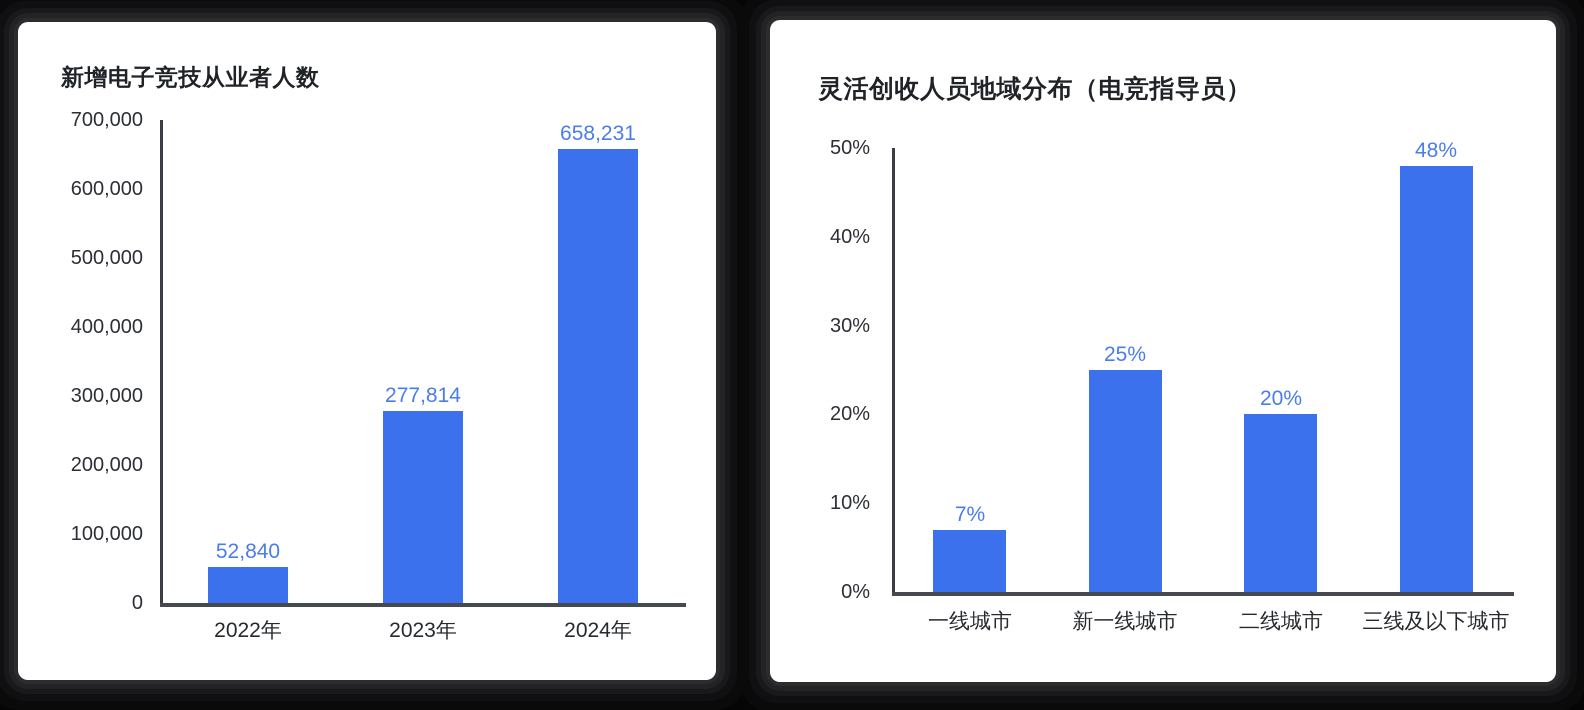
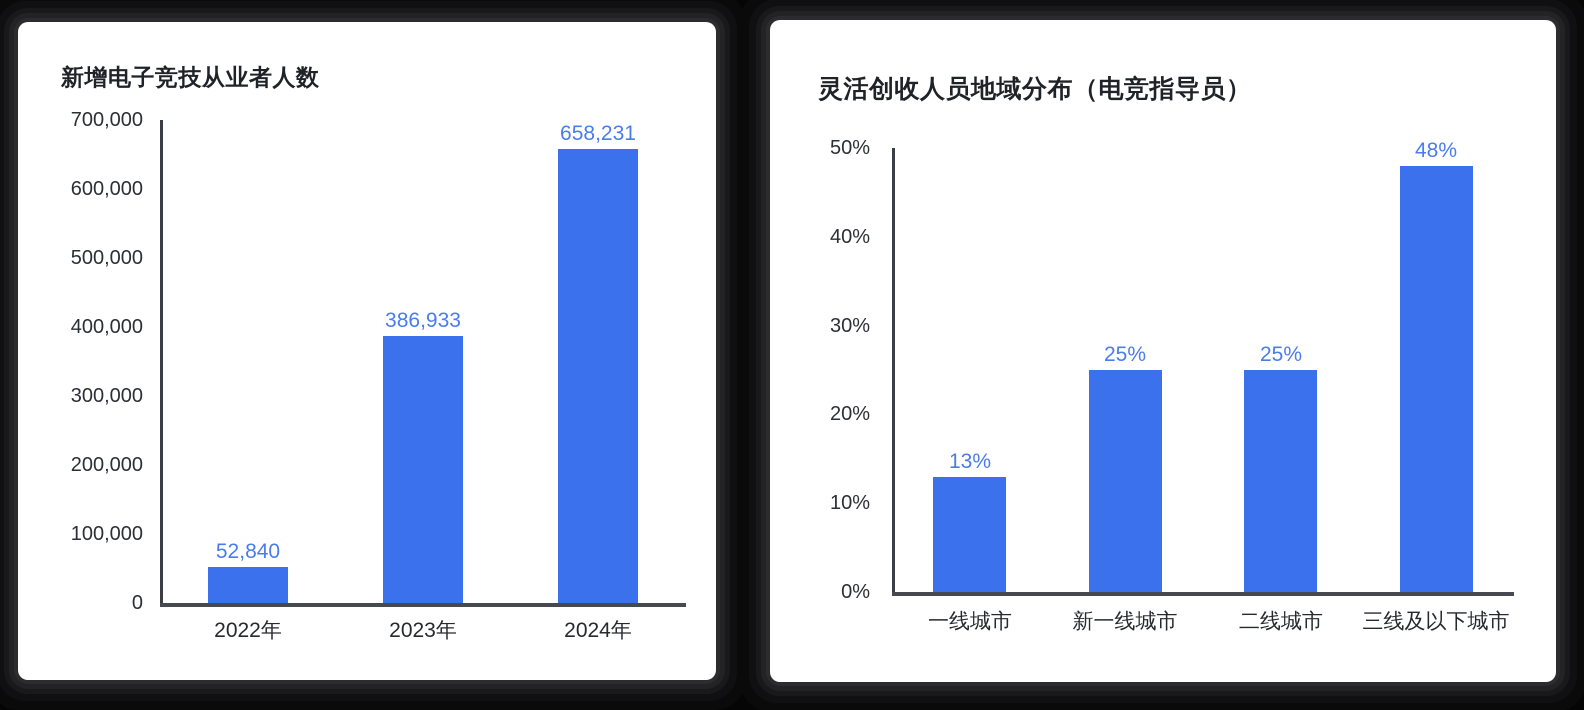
新增电子竞技从业者人数/2023年: 277,814 -> 386,933
灵活创收人员地域分布（电竞指导员）/一线城市: 7% -> 13%
灵活创收人员地域分布（电竞指导员）/二线城市: 20% -> 25%
